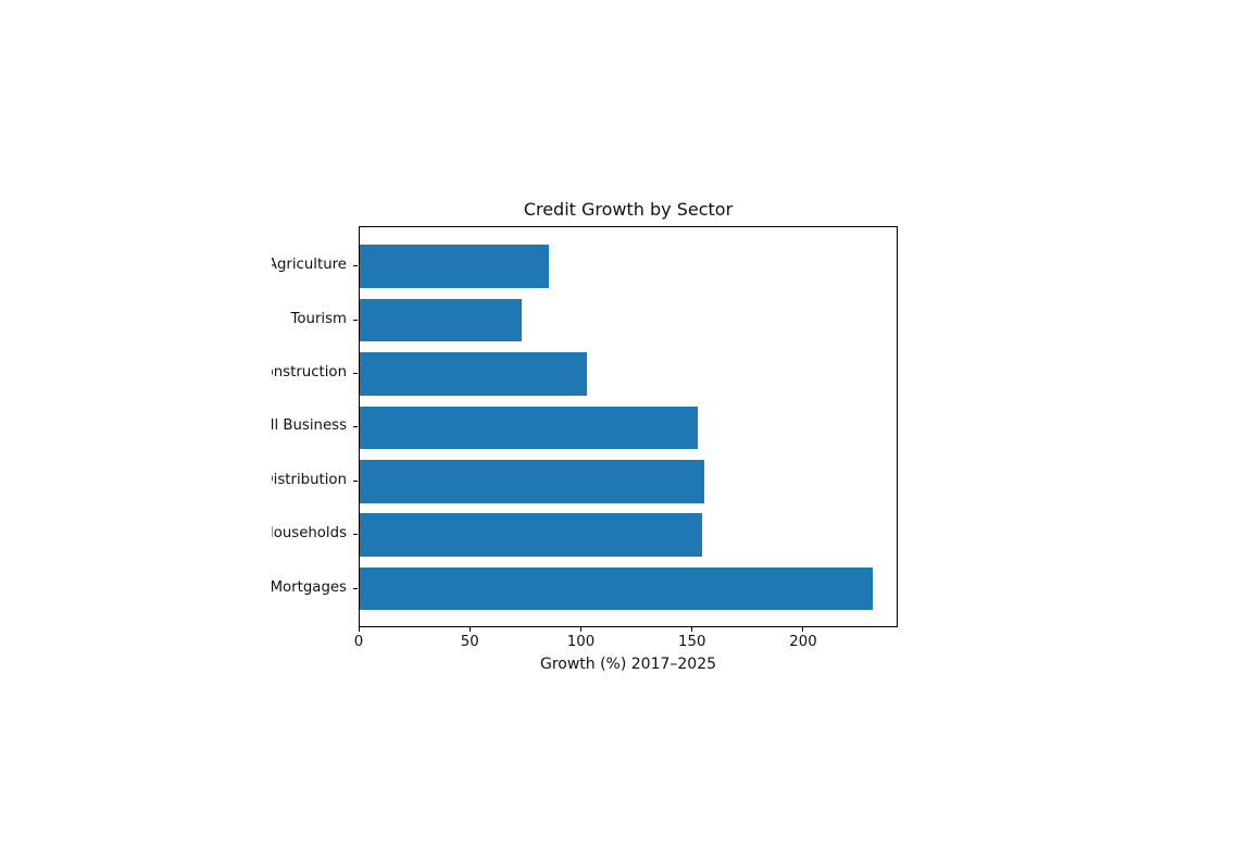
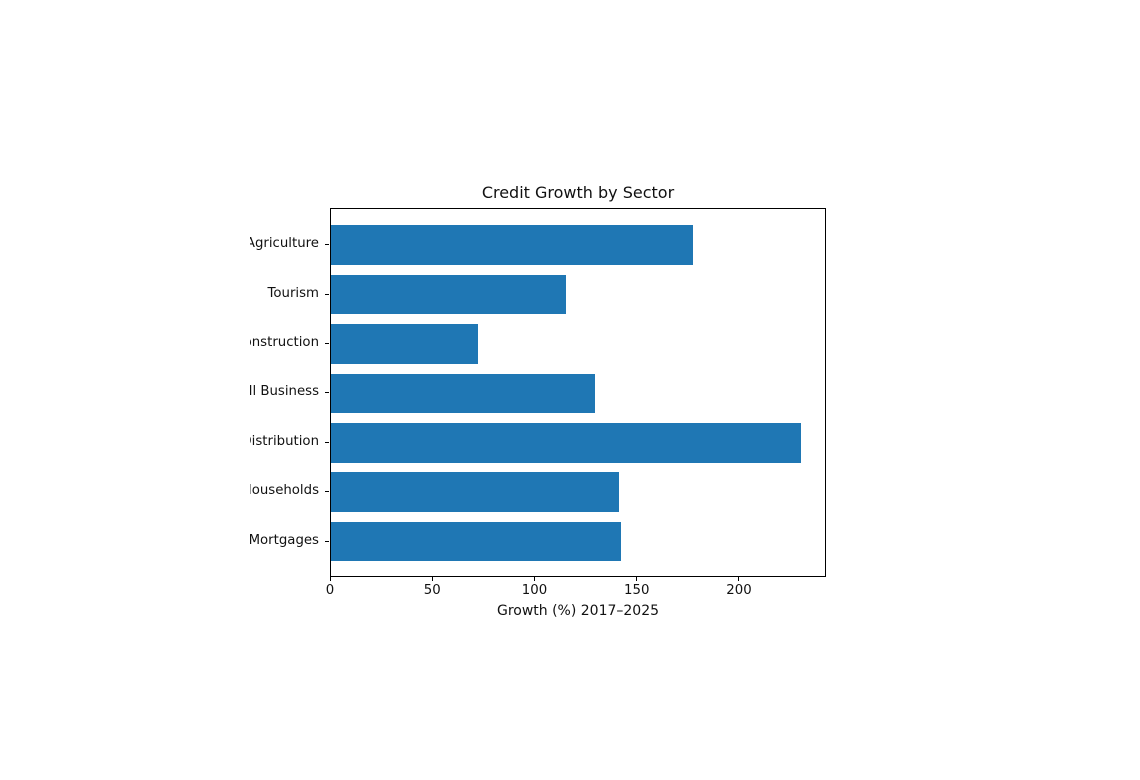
Agriculture: 85 -> 177
Tourism: 73 -> 115
Construction: 102 -> 72
Small Business: 152 -> 129
Distribution: 155 -> 230
Households: 154 -> 141
Mortgages: 231 -> 142
